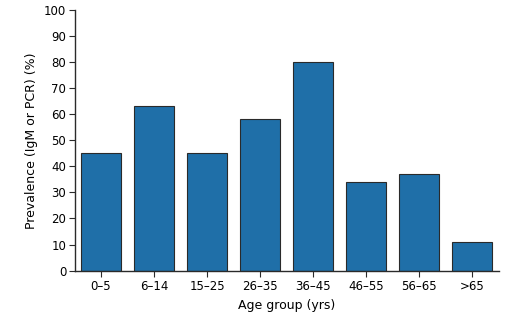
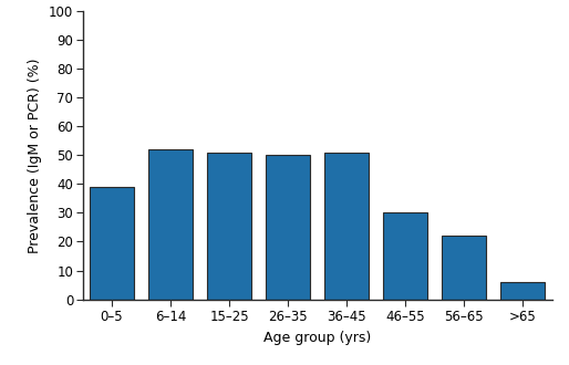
0–5: 45 -> 39
6–14: 63 -> 52
15–25: 45 -> 51
26–35: 58 -> 50
36–45: 80 -> 51
46–55: 34 -> 30
56–65: 37 -> 22
>65: 11 -> 6
